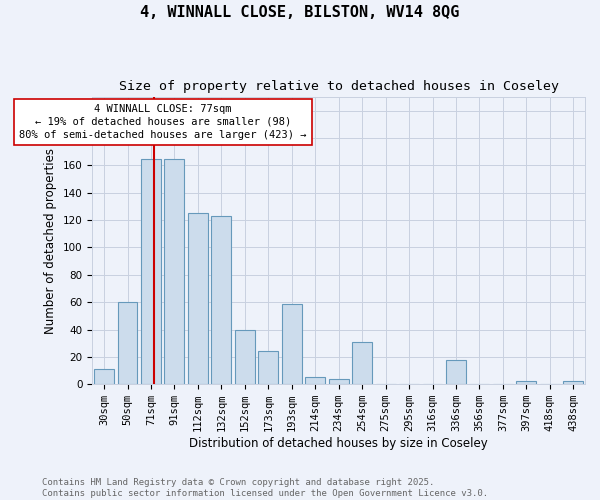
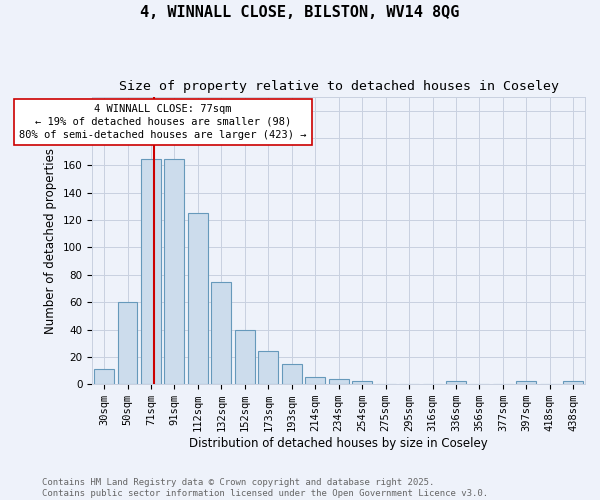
132sqm: 123 -> 75
193sqm: 59 -> 15
254sqm: 31 -> 2
336sqm: 18 -> 2
